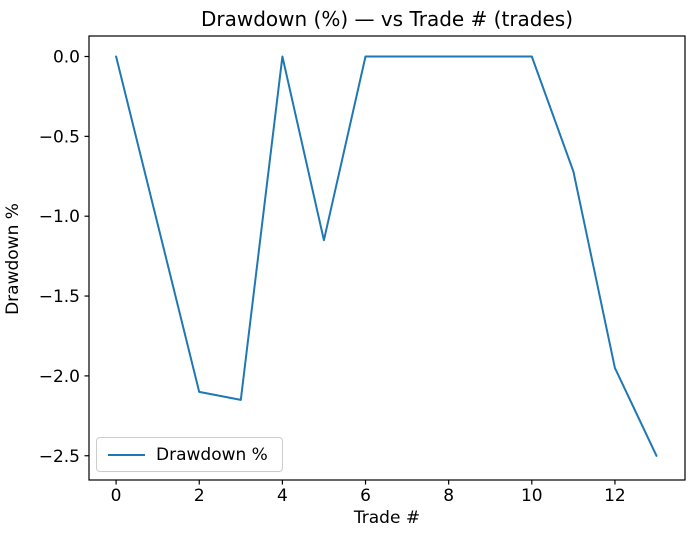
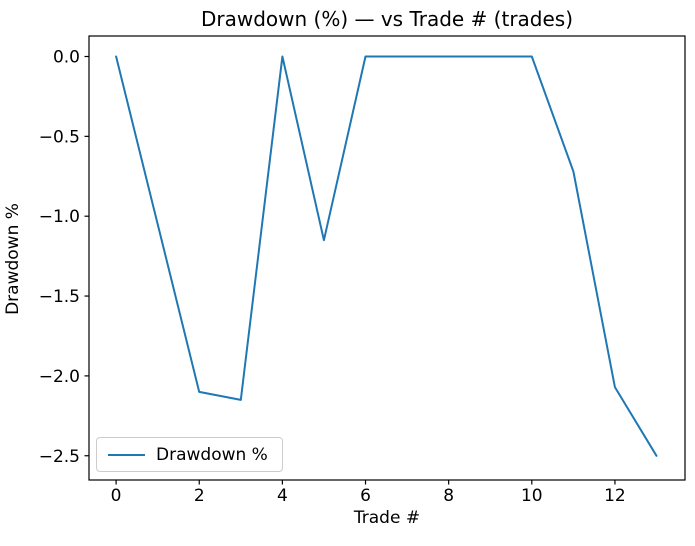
12: -1.95 -> -2.07
